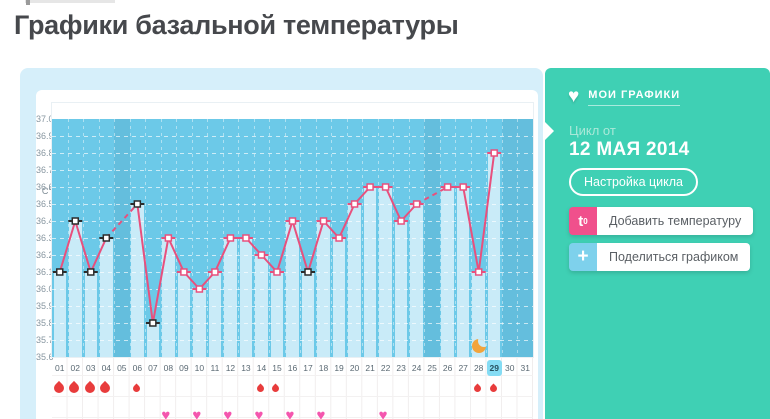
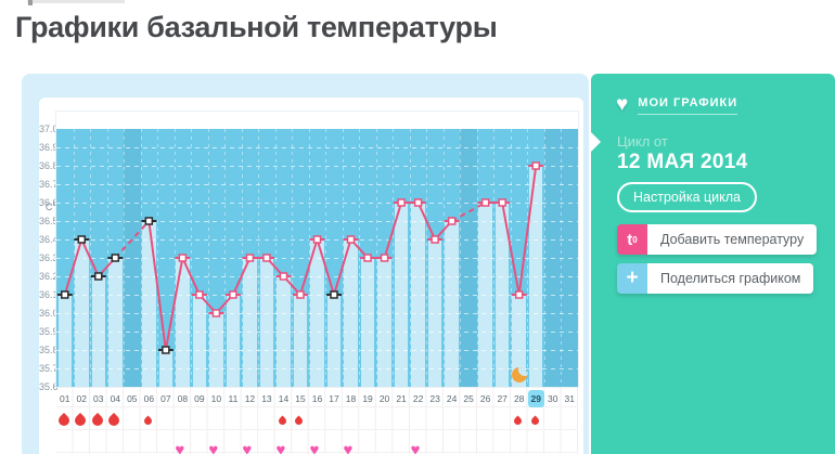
03: 36.1 -> 36.2
20: 36.5 -> 36.3
